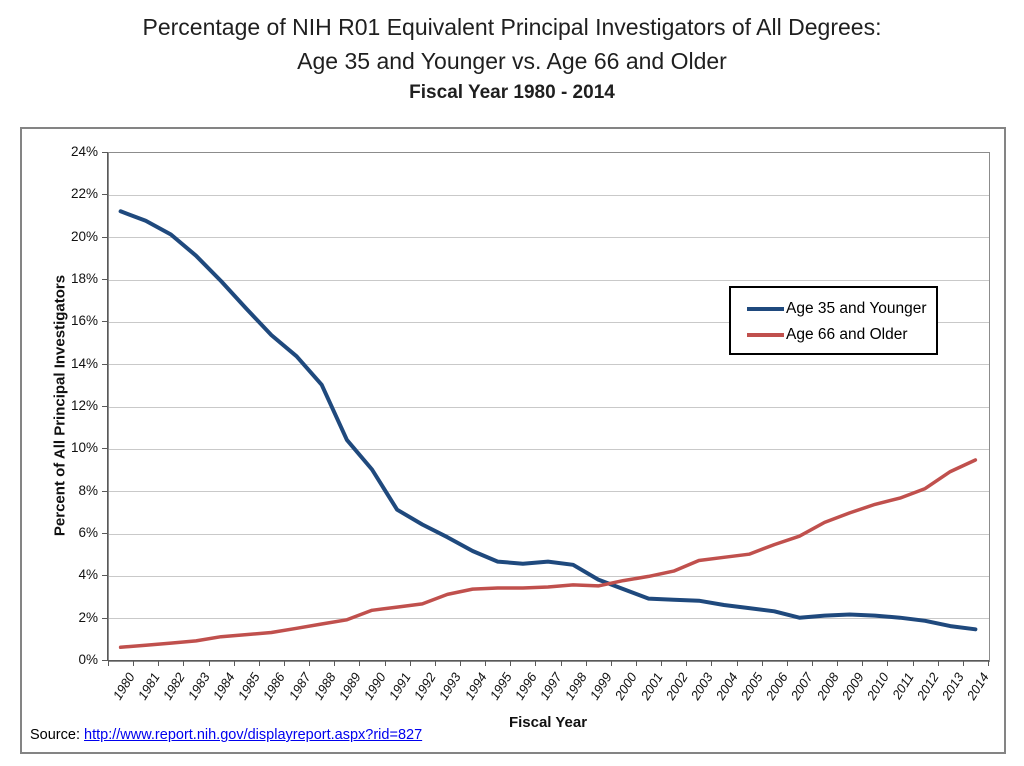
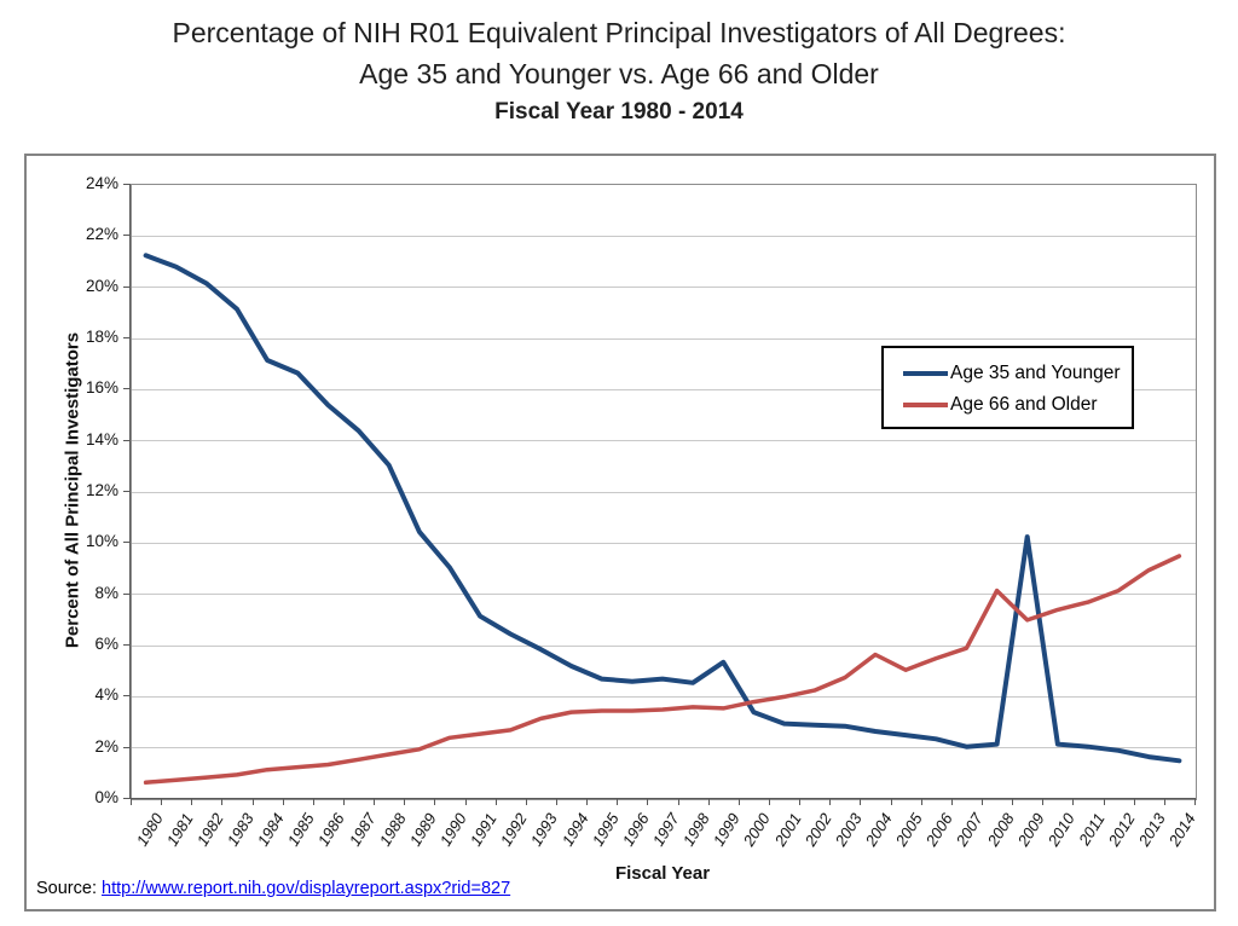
Age 35 and Younger/1984: 17.9% -> 17.1%
Age 35 and Younger/1999: 3.8% -> 5.3%
Age 66 and Older/2004: 4.8% -> 5.6%
Age 66 and Older/2008: 6.5% -> 8.1%
Age 35 and Younger/2009: 2.1% -> 10.2%
